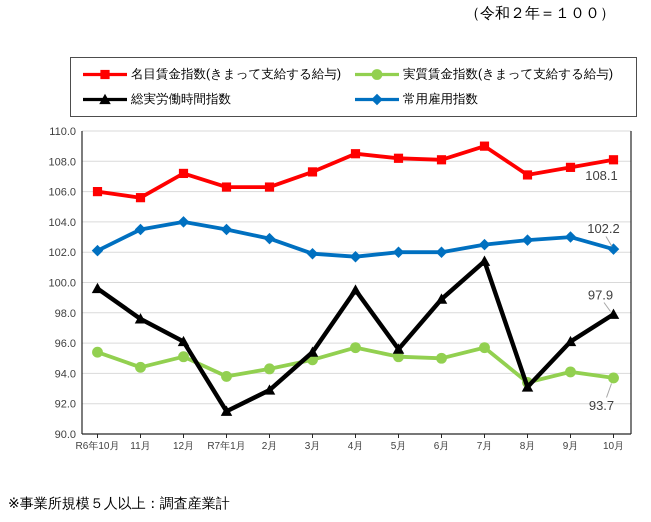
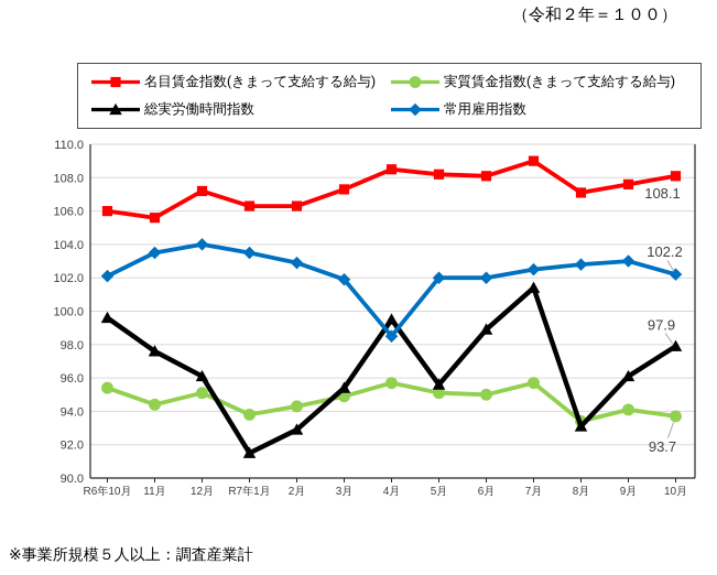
常用雇用指数/4月: 101.7 -> 98.5
